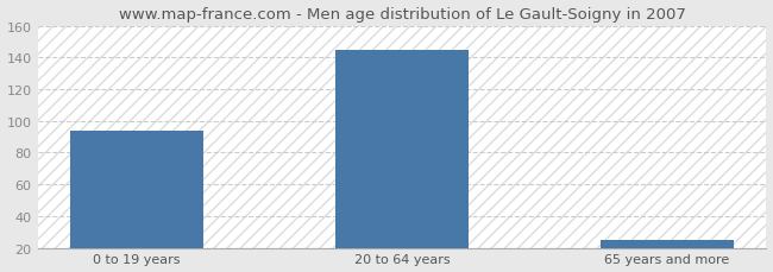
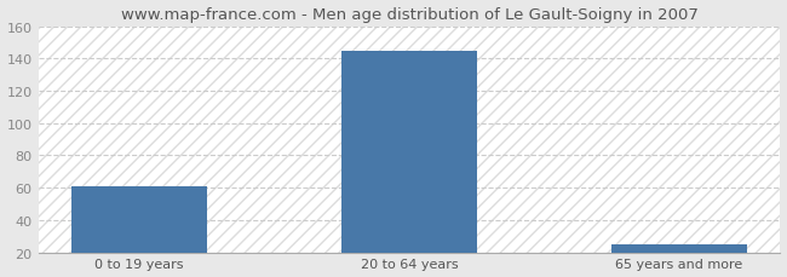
0 to 19 years: 94 -> 61
